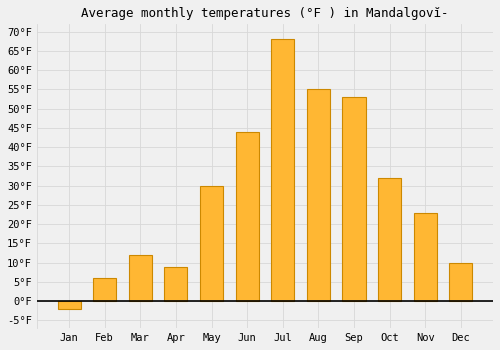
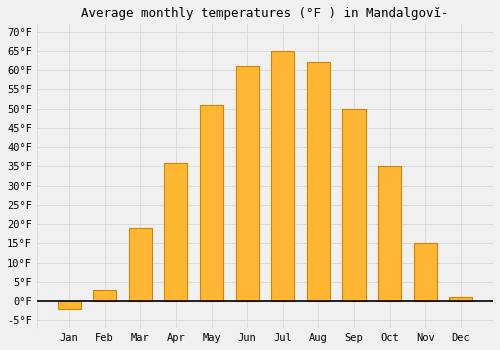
Feb: 6°F -> 3°F
Mar: 12°F -> 19°F
Apr: 9°F -> 36°F
May: 30°F -> 51°F
Jun: 44°F -> 61°F
Jul: 68°F -> 65°F
Aug: 55°F -> 62°F
Sep: 53°F -> 50°F
Oct: 32°F -> 35°F
Nov: 23°F -> 15°F
Dec: 10°F -> 1°F
